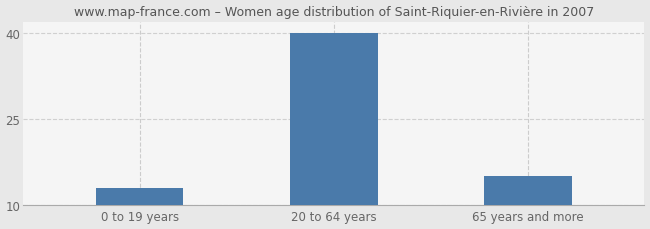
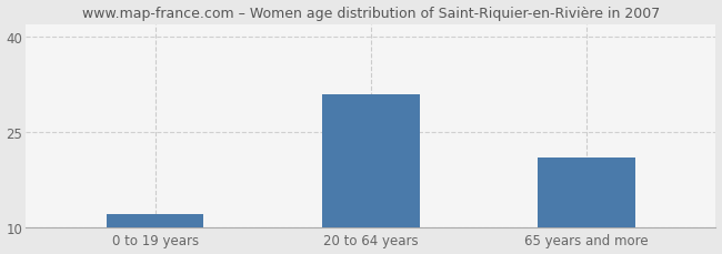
0 to 19 years: 13 -> 12
20 to 64 years: 40 -> 31
65 years and more: 15 -> 21
